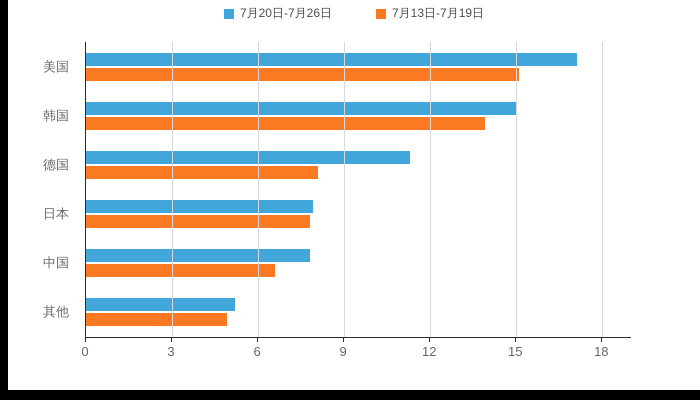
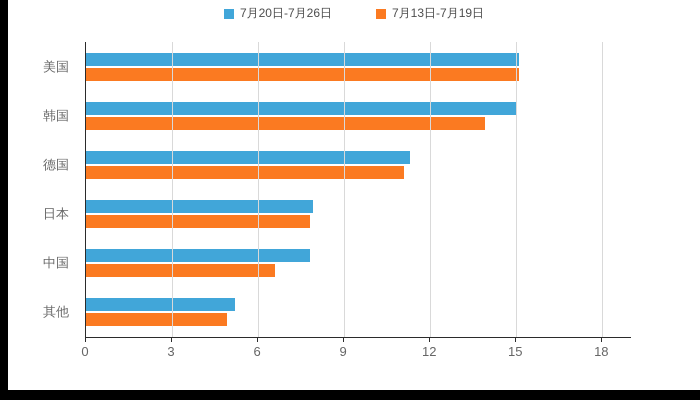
7月20日-7月26日/美国: 17.1 -> 15.1
7月13日-7月19日/德国: 8.1 -> 11.1
